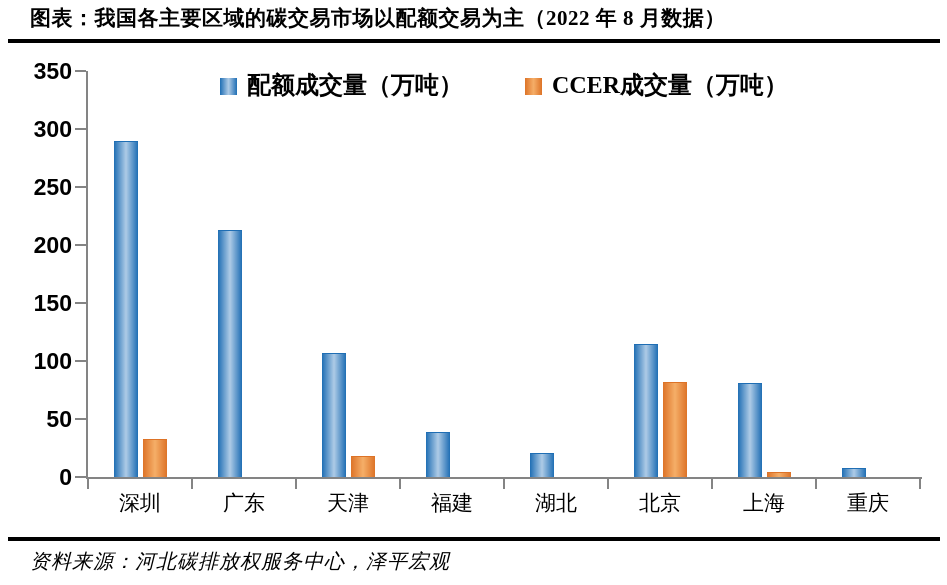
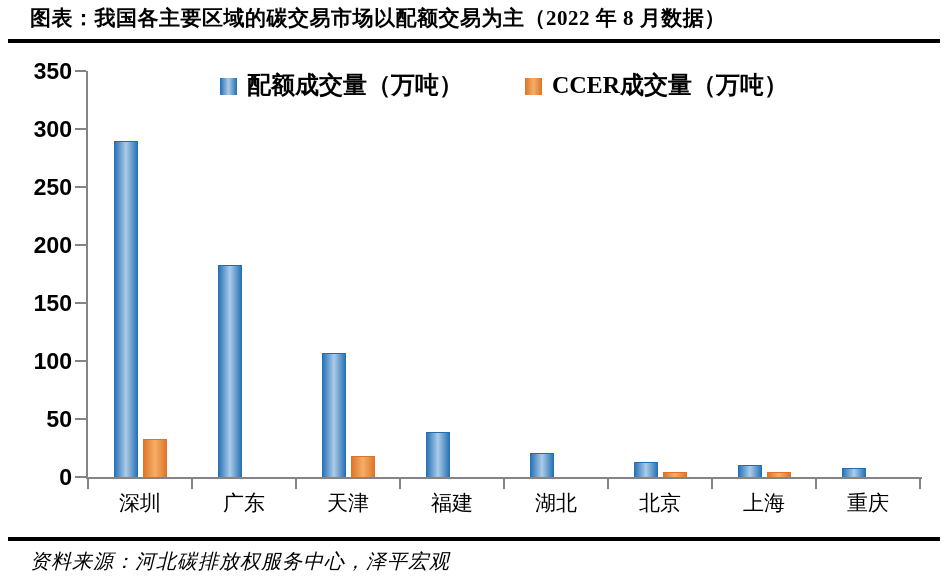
配额成交量（万吨）/广东: 213 -> 183
配额成交量（万吨）/北京: 115 -> 13
CCER成交量（万吨）/北京: 82 -> 4
配额成交量（万吨）/上海: 81 -> 10
